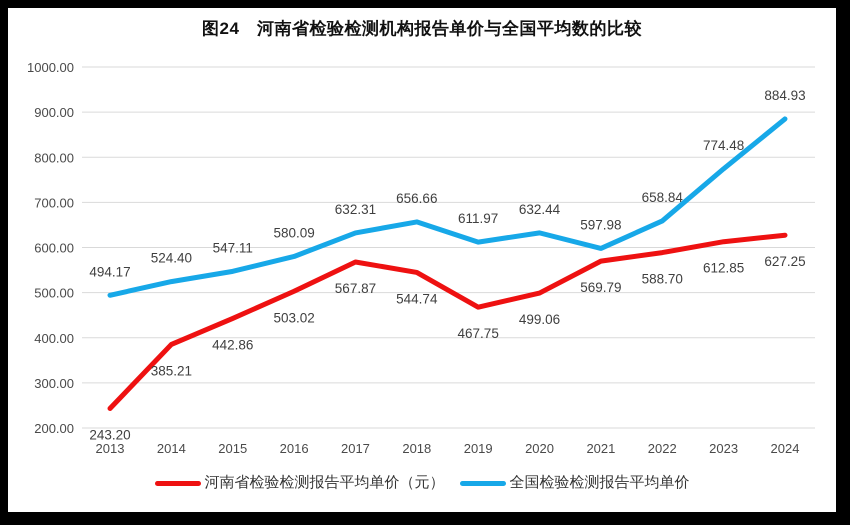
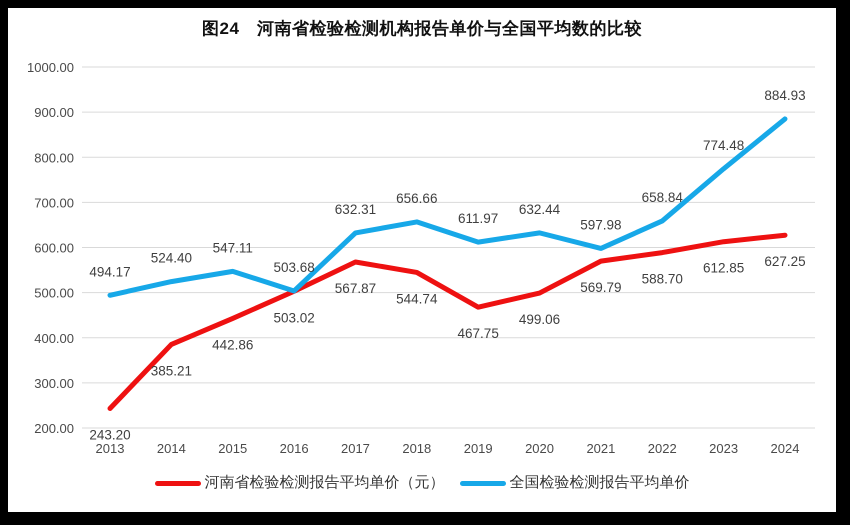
全国检验检测报告平均单价/2016: 580.09 -> 503.68
